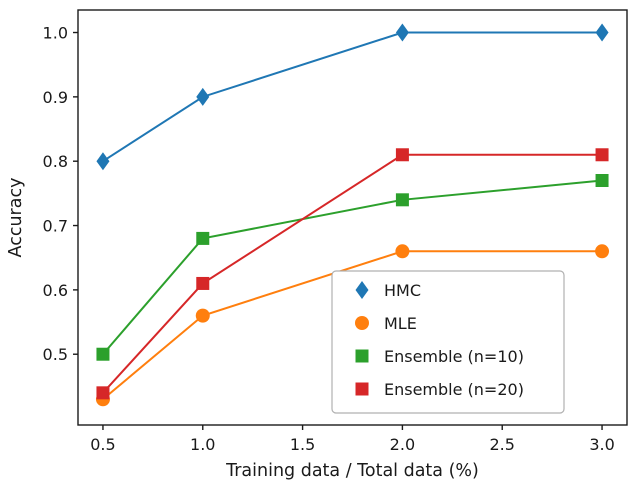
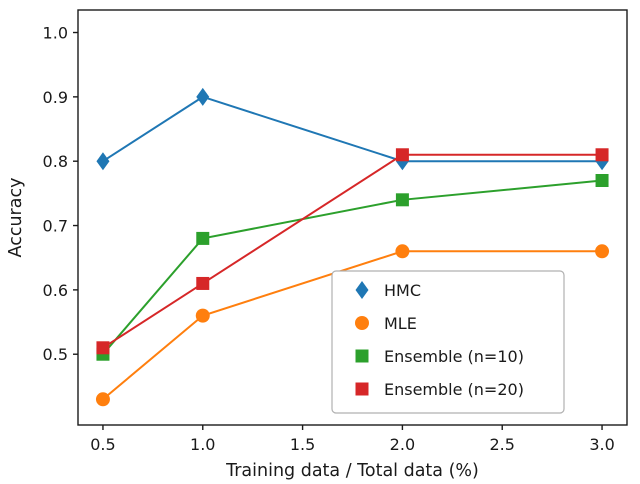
Ensemble (n=20)/0.5: 0.44 -> 0.51
HMC/2.0: 1.0 -> 0.8
HMC/3.0: 1.0 -> 0.8
